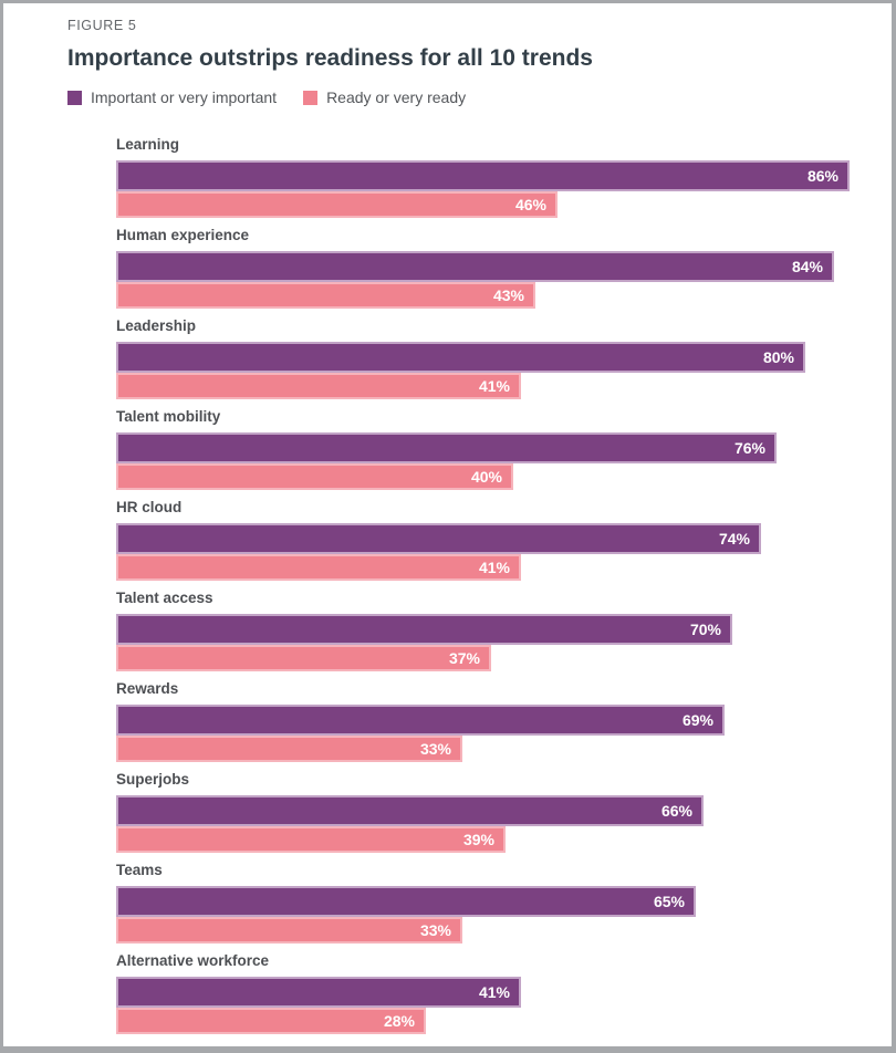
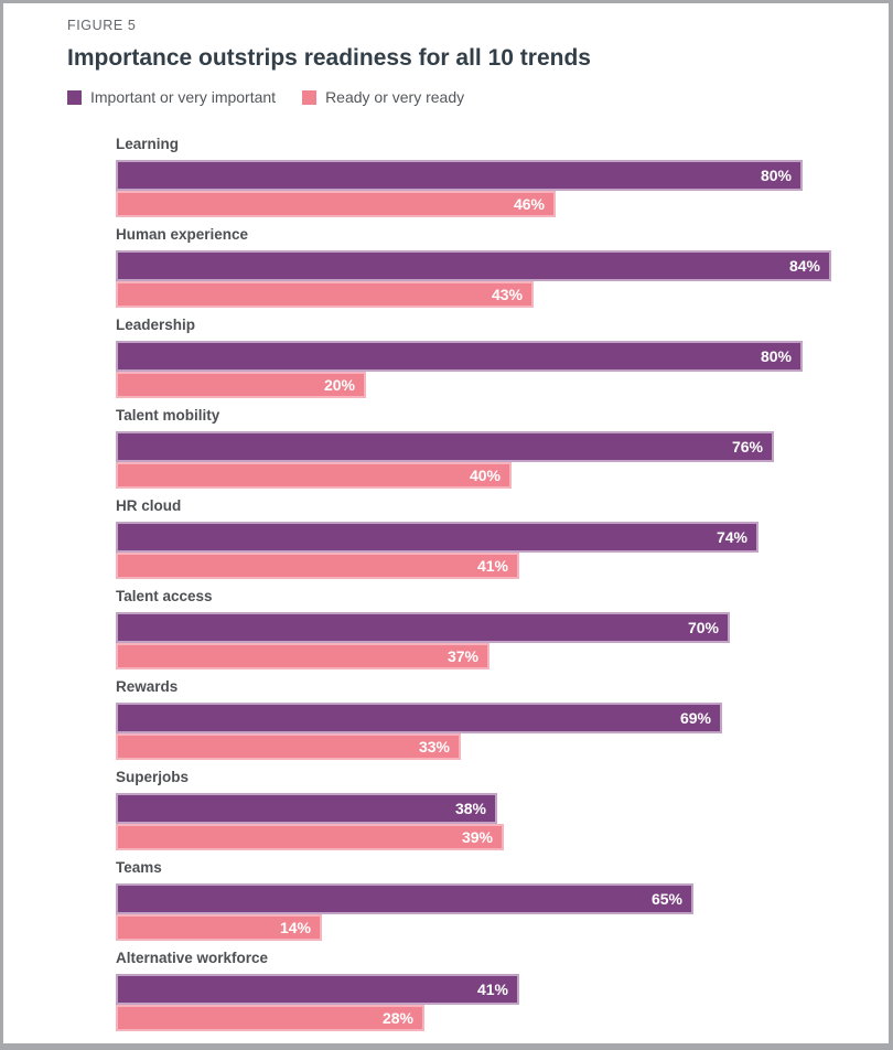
Important or very important/Learning: 86% -> 80%
Ready or very ready/Leadership: 41% -> 20%
Important or very important/Superjobs: 66% -> 38%
Ready or very ready/Teams: 33% -> 14%
